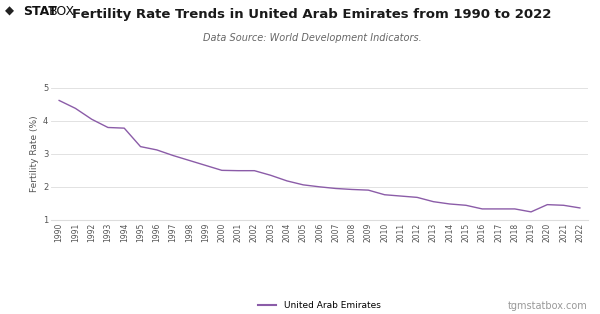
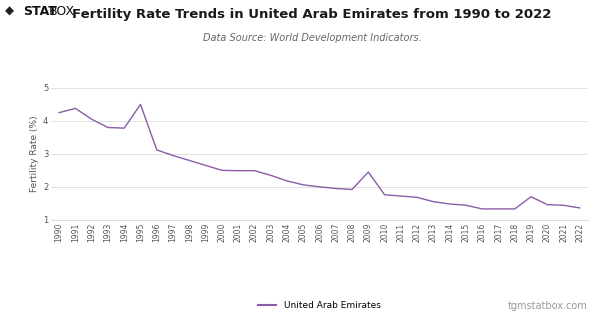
1990: 4.62 -> 4.25
1995: 3.22 -> 4.50
2009: 1.90 -> 2.45
2019: 1.24 -> 1.70
